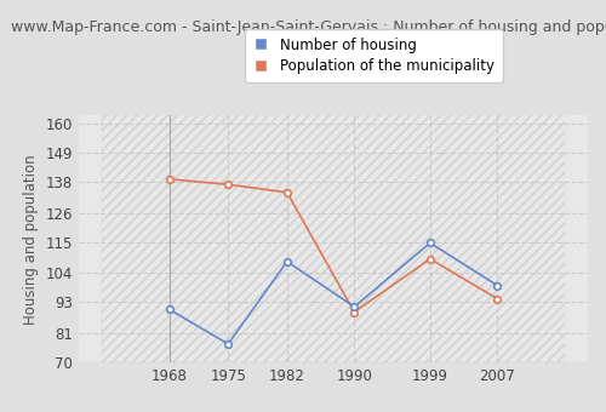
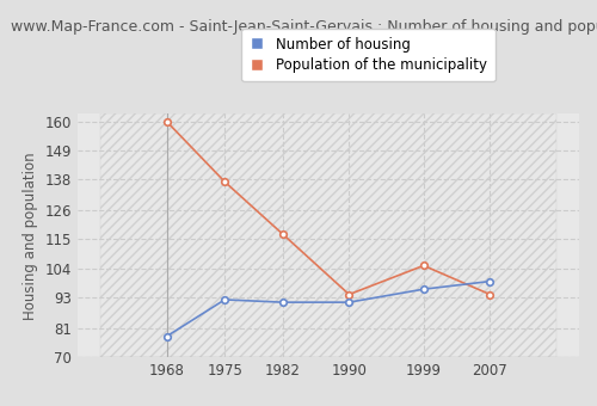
Number of housing/1968: 90 -> 78
Population of the municipality/1968: 139 -> 160
Number of housing/1975: 77 -> 92
Number of housing/1982: 108 -> 91
Population of the municipality/1982: 134 -> 117
Population of the municipality/1990: 89 -> 94
Number of housing/1999: 115 -> 96
Population of the municipality/1999: 109 -> 105
